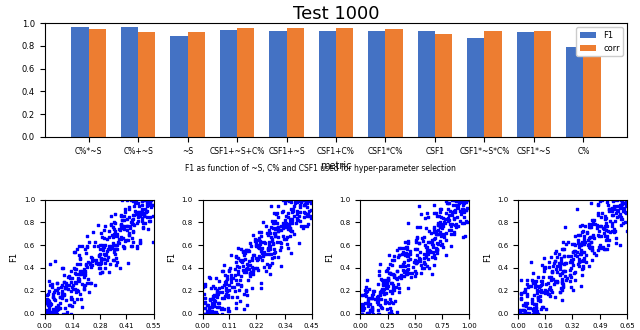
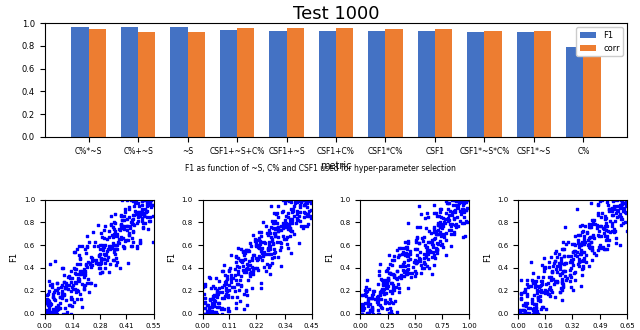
Test 1000/F1/~S: 0.89 -> 0.96
Test 1000/corr/CSF1: 0.90 -> 0.95
Test 1000/F1/CSF1*~S*C%: 0.87 -> 0.93
